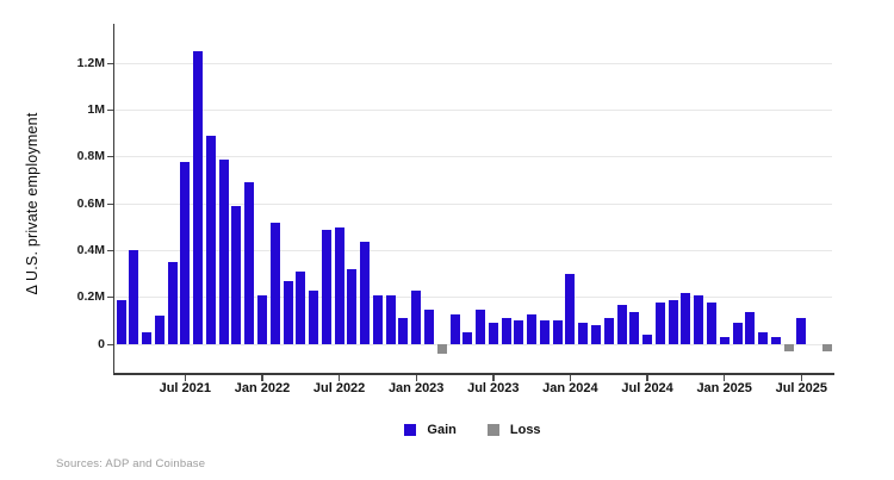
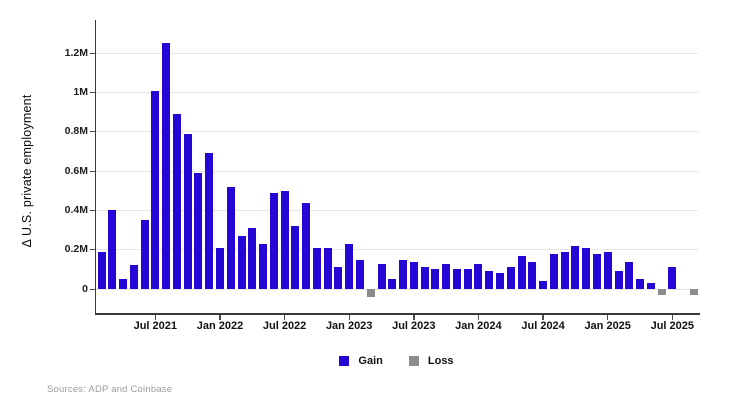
Jul 2021: 0.78M -> 1.01M
Jul 2023: 0.09M -> 0.14M
Jan 2024: 0.30M -> 0.13M
Jan 2025: 0.03M -> 0.19M
